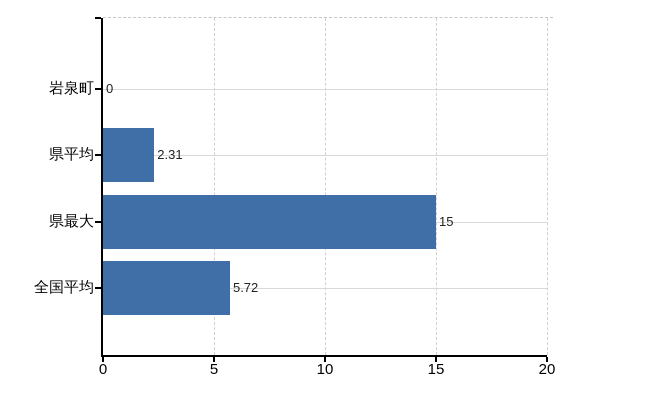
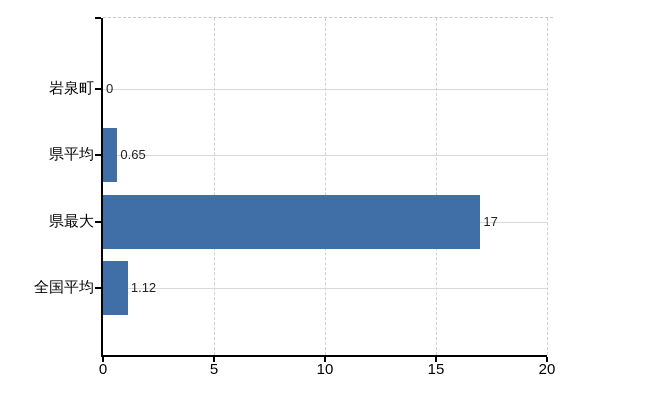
県平均: 2.31 -> 0.65
県最大: 15 -> 17
全国平均: 5.72 -> 1.12
